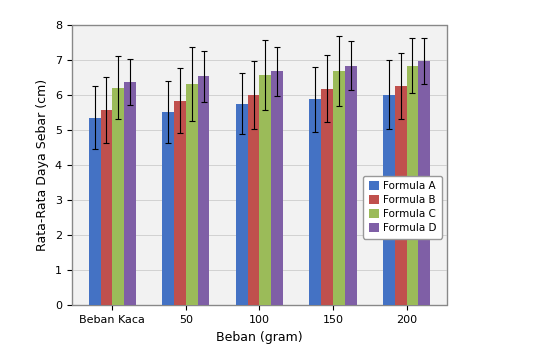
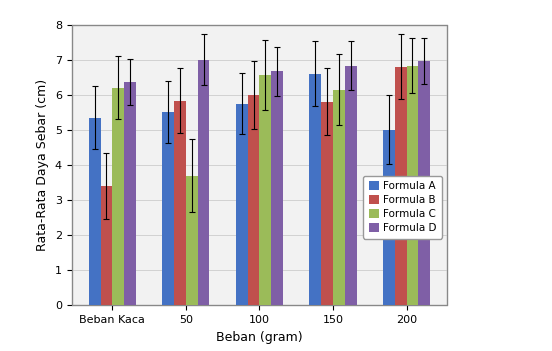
Formula B/Beban Kaca: 5.57 -> 3.40
Formula C/50: 6.30 -> 3.70
Formula D/50: 6.53 -> 7.00
Formula A/150: 5.87 -> 6.60
Formula B/150: 6.17 -> 5.80
Formula C/150: 6.67 -> 6.15
Formula A/200: 6.00 -> 5.00
Formula B/200: 6.25 -> 6.80
